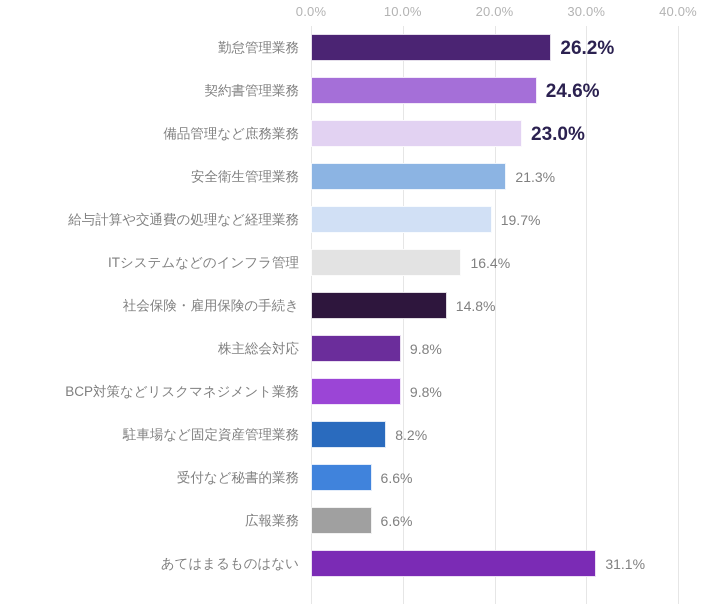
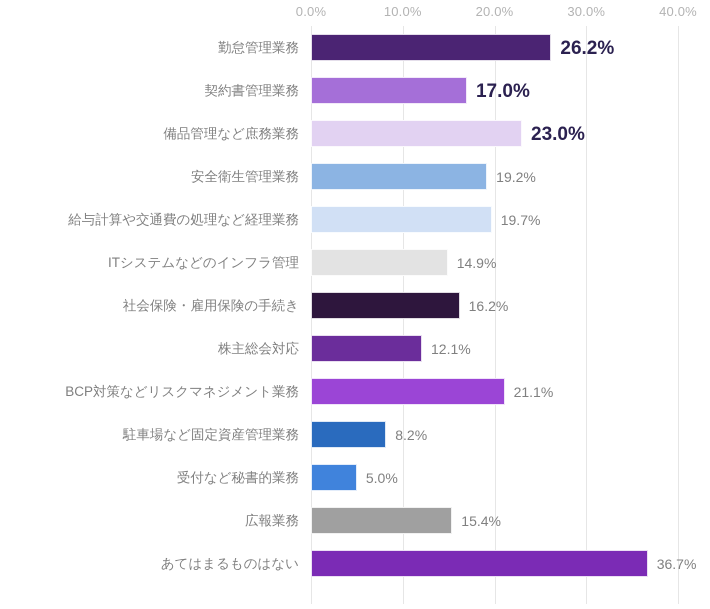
契約書管理業務: 24.6% -> 17.0%
安全衛生管理業務: 21.3% -> 19.2%
ITシステムなどのインフラ管理: 16.4% -> 14.9%
社会保険・雇用保険の手続き: 14.8% -> 16.2%
株主総会対応: 9.8% -> 12.1%
BCP対策などリスクマネジメント業務: 9.8% -> 21.1%
受付など秘書的業務: 6.6% -> 5.0%
広報業務: 6.6% -> 15.4%
あてはまるものはない: 31.1% -> 36.7%
